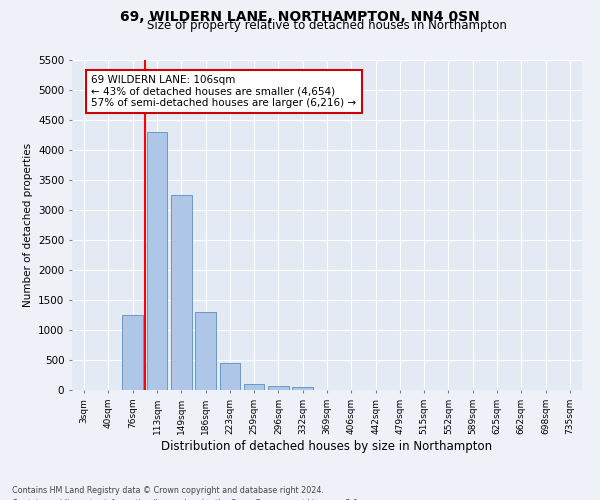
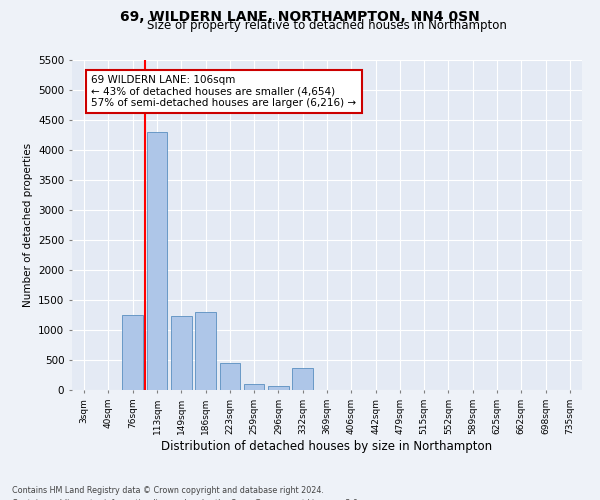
149sqm: 3250 -> 1240
332sqm: 50 -> 360
